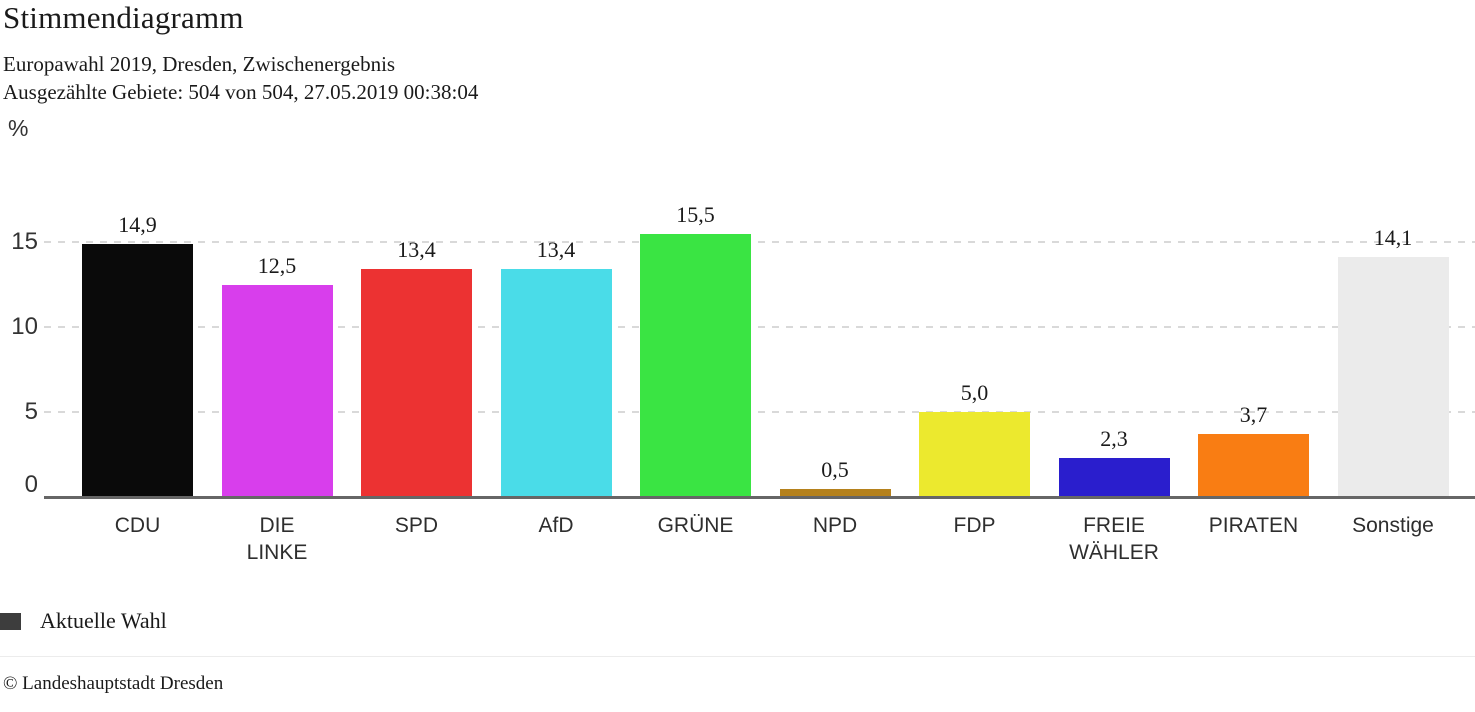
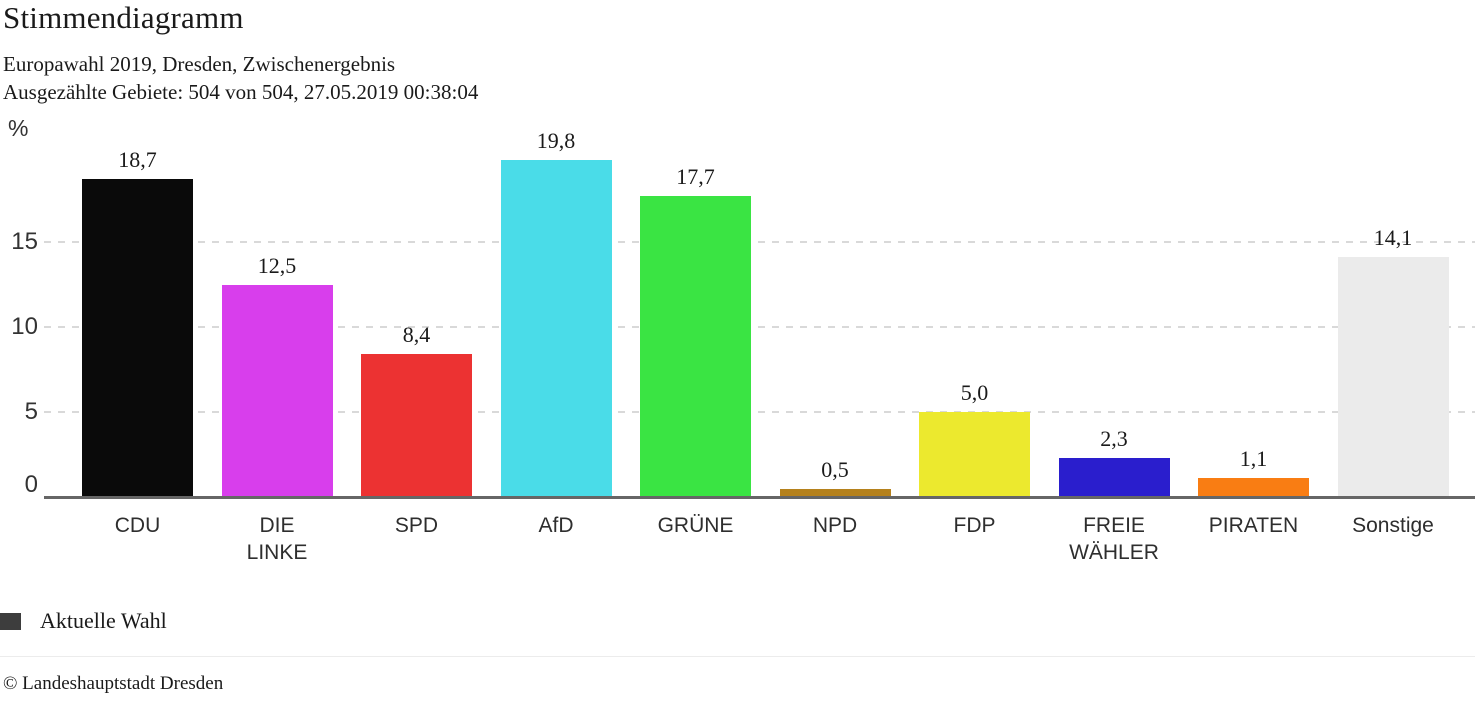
CDU: 14,9 -> 18,7
SPD: 13,4 -> 8,4
AfD: 13,4 -> 19,8
GRÜNE: 15,5 -> 17,7
PIRATEN: 3,7 -> 1,1
